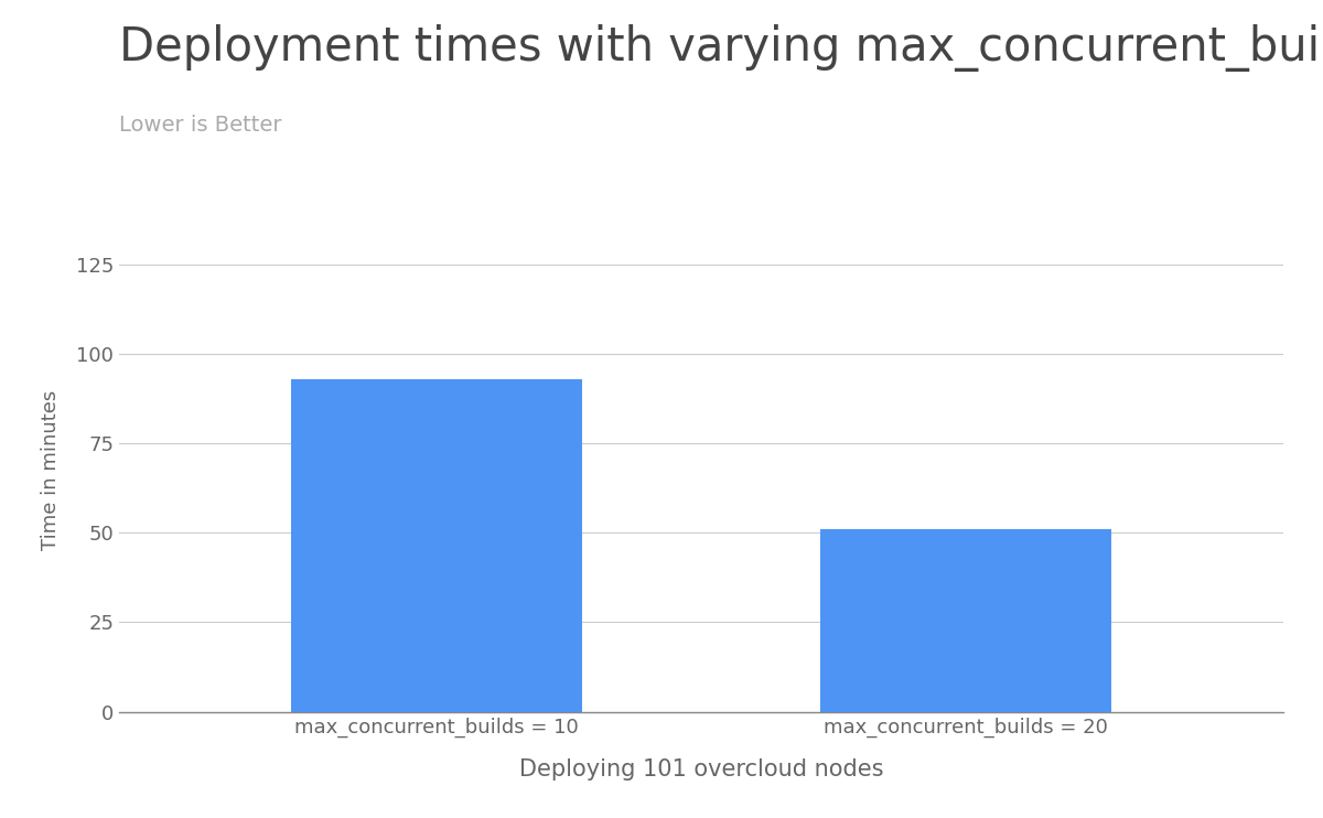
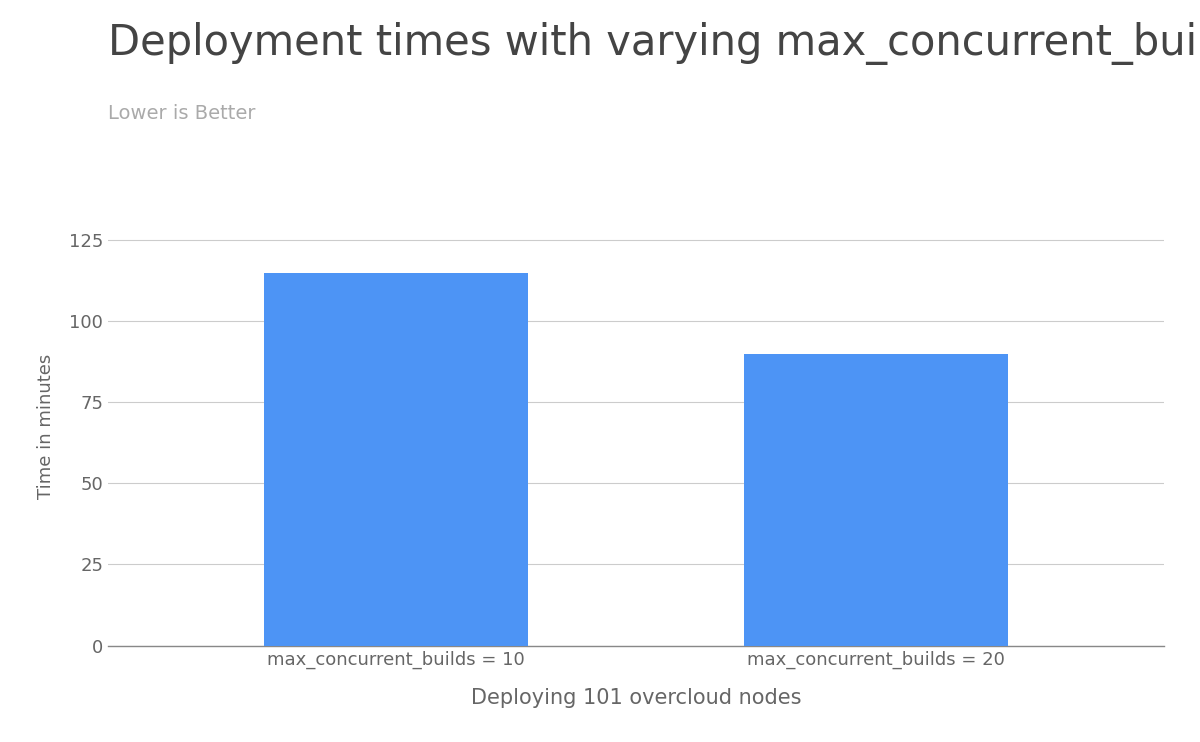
max_concurrent_builds = 10: 93 -> 115
max_concurrent_builds = 20: 51 -> 90
